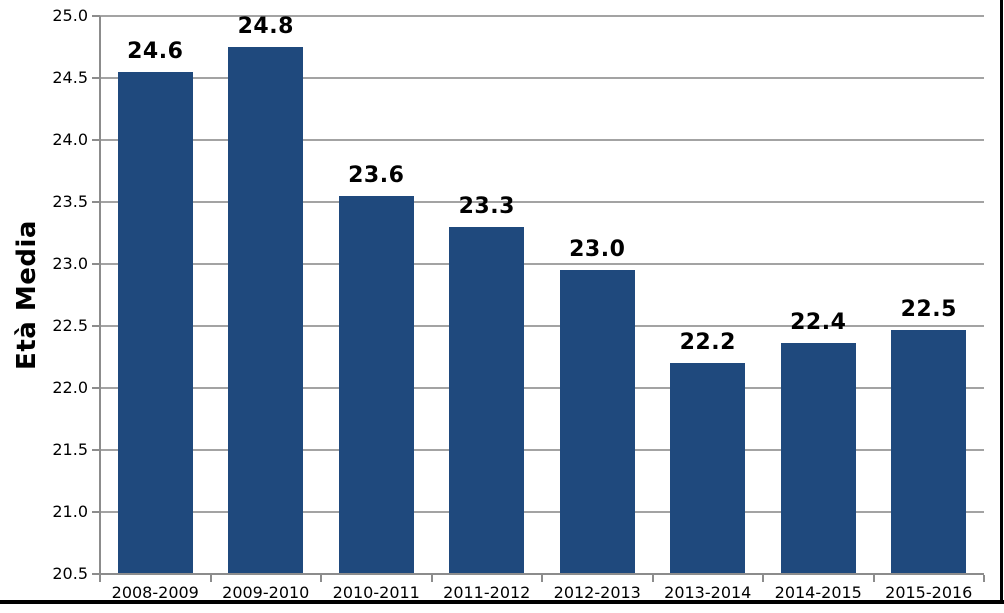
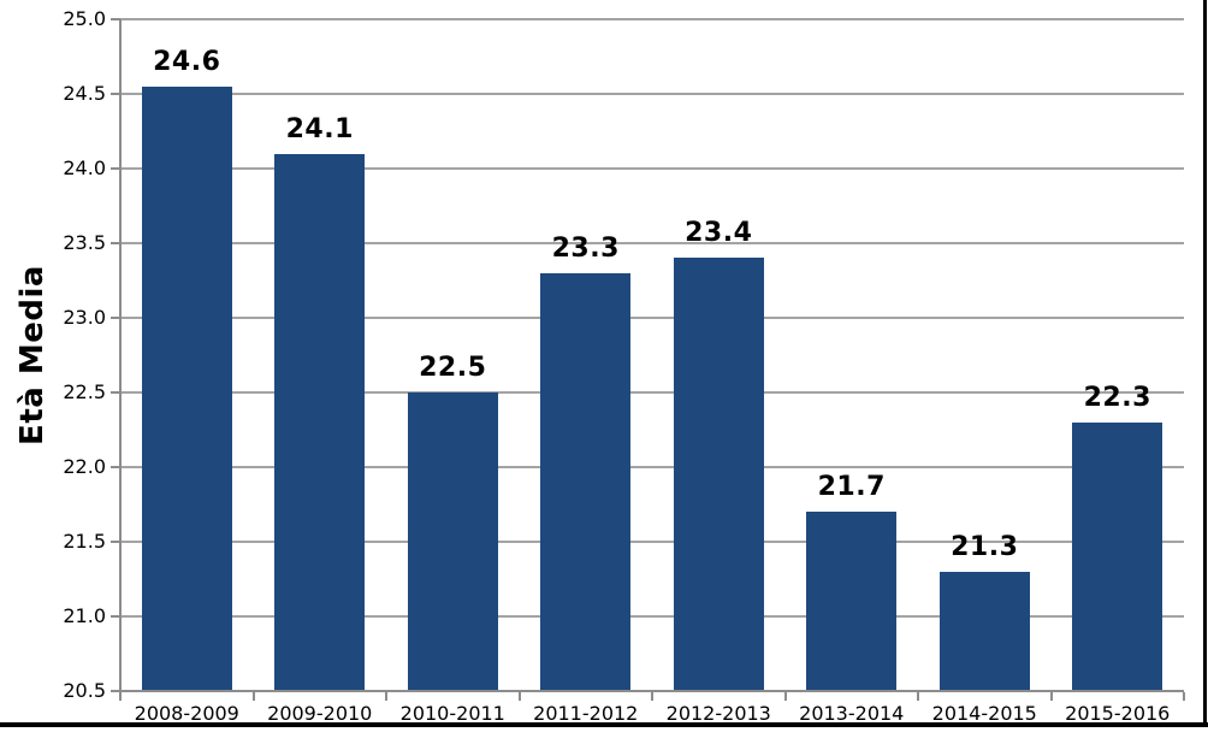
2009-2010: 24.8 -> 24.1
2010-2011: 23.6 -> 22.5
2012-2013: 23.0 -> 23.4
2013-2014: 22.2 -> 21.7
2014-2015: 22.4 -> 21.3
2015-2016: 22.5 -> 22.3
